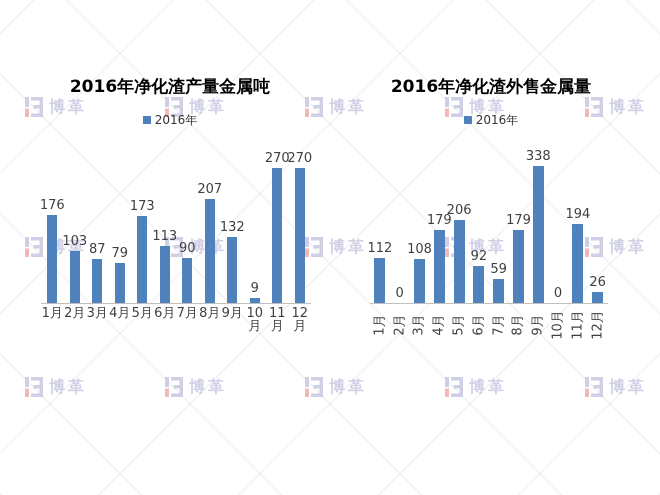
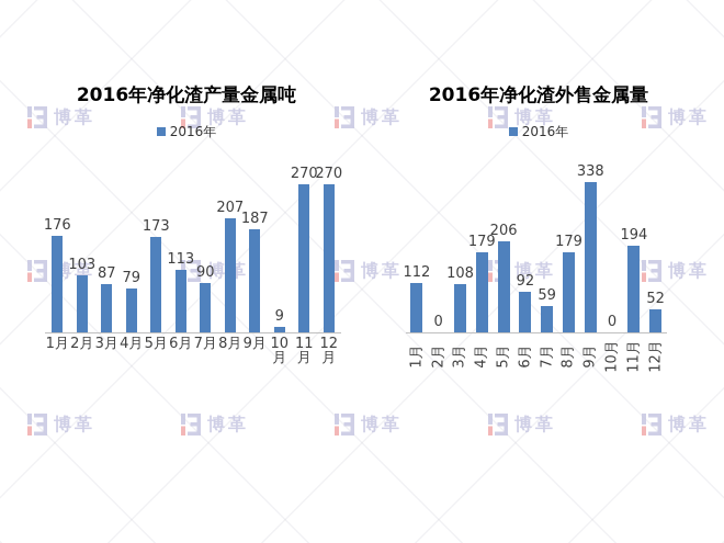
2016年净化渣产量金属吨/9月: 132 -> 187
2016年净化渣外售金属量/12月: 26 -> 52
